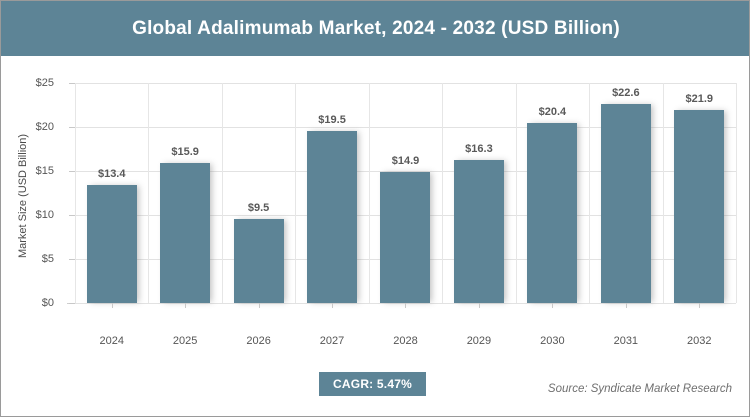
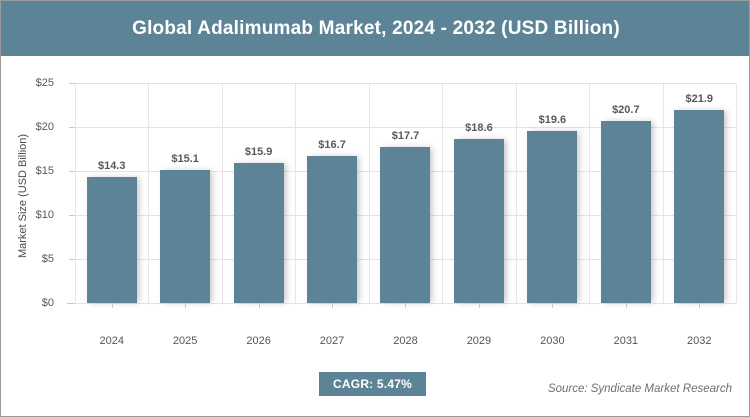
2024: $13.4 -> $14.3
2025: $15.9 -> $15.1
2026: $9.5 -> $15.9
2027: $19.5 -> $16.7
2028: $14.9 -> $17.7
2029: $16.3 -> $18.6
2030: $20.4 -> $19.6
2031: $22.6 -> $20.7
